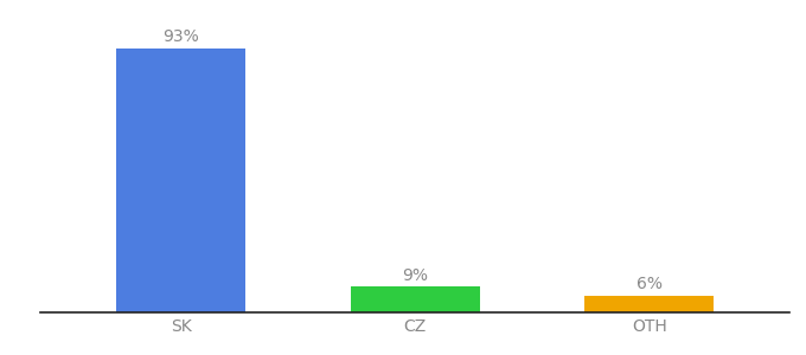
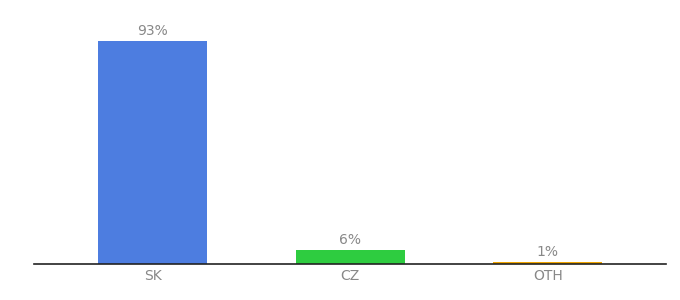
CZ: 9% -> 6%
OTH: 6% -> 1%
